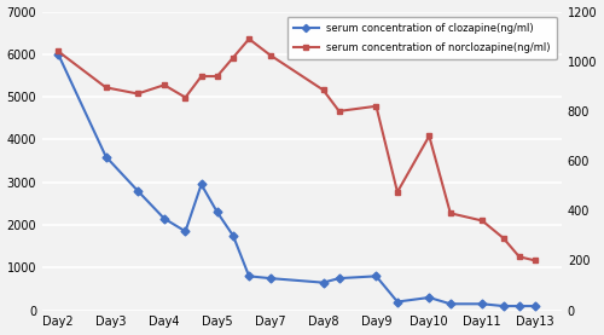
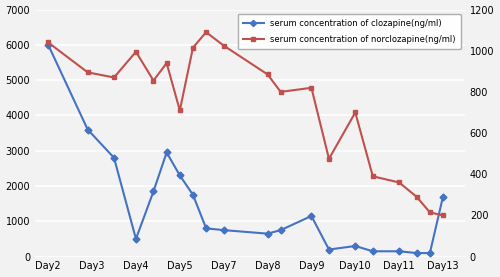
serum concentration of clozapine(ng/ml)/Day4: 2150 -> 500
serum concentration of norclozapine(ng/ml)/Day4: 905 -> 995
serum concentration of norclozapine(ng/ml)/Day5: 940 -> 710
serum concentration of clozapine(ng/ml)/Day9: 800 -> 1150
serum concentration of clozapine(ng/ml)/Day13: 100 -> 1700
